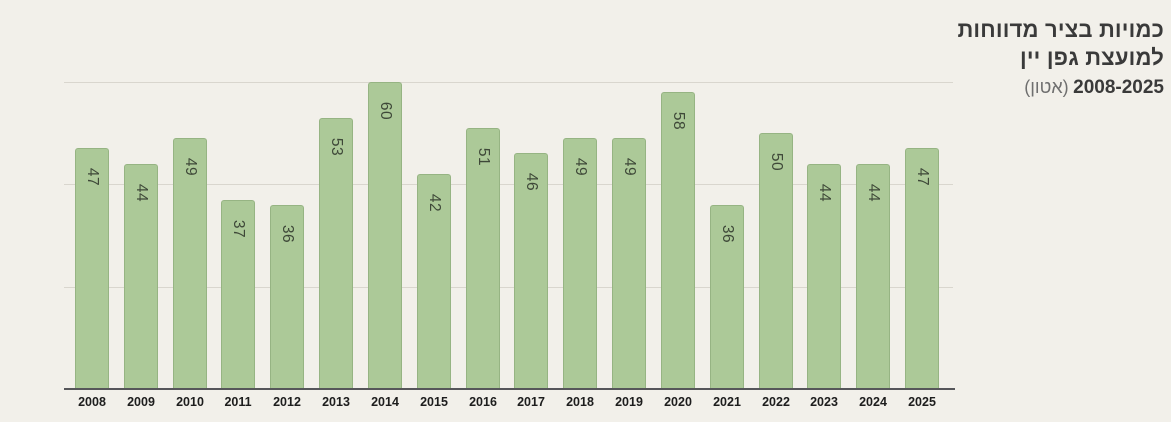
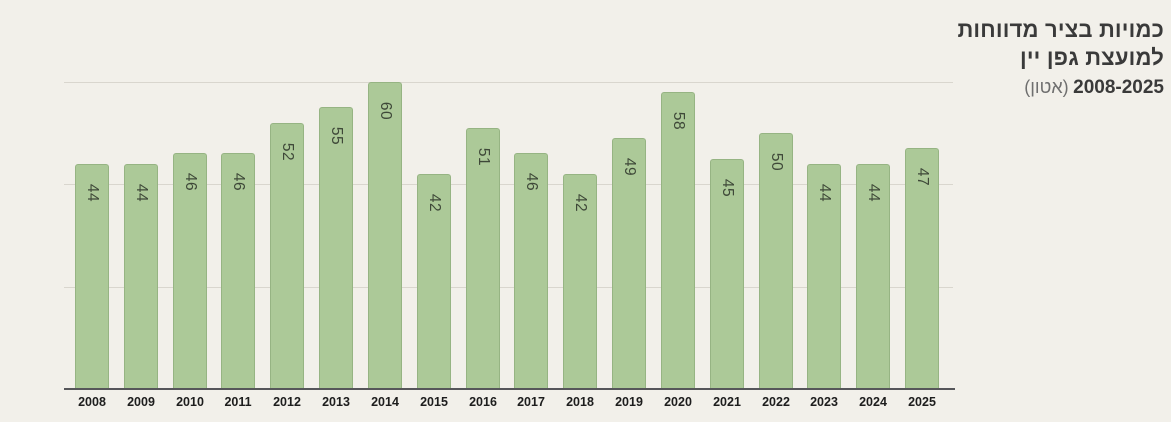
2008: 47 -> 44
2010: 49 -> 46
2011: 37 -> 46
2012: 36 -> 52
2013: 53 -> 55
2018: 49 -> 42
2021: 36 -> 45
